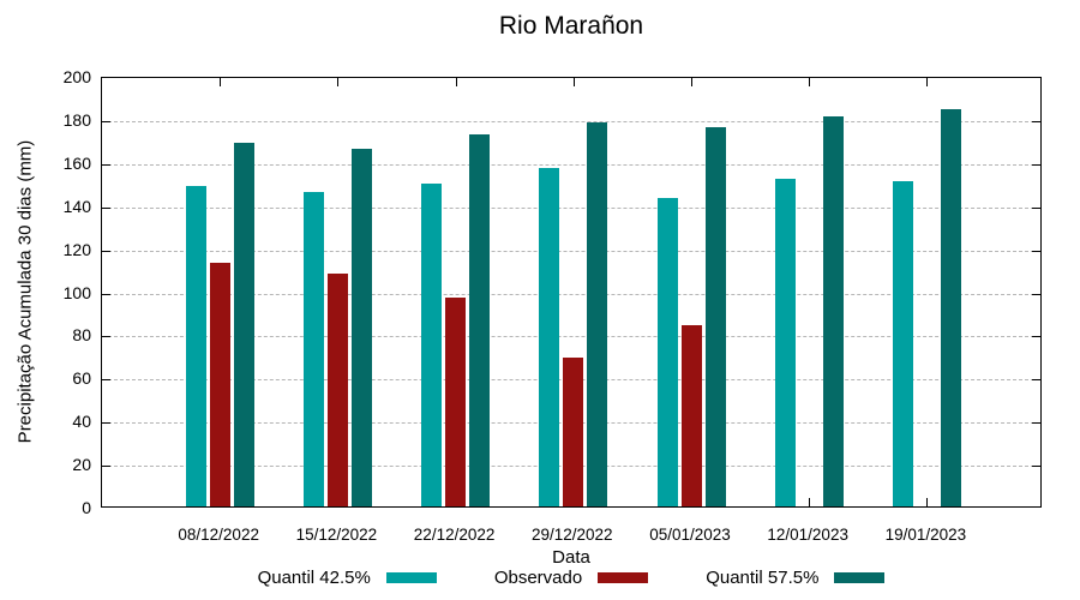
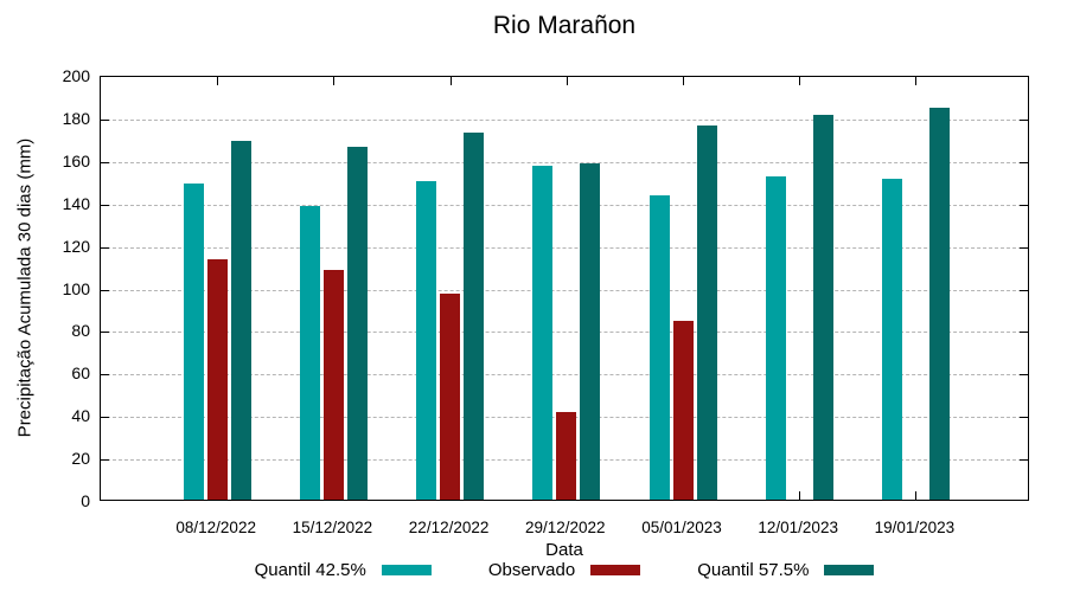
Quantil 42.5%/15/12/2022: 146 -> 138
Observado/29/12/2022: 69 -> 41
Quantil 57.5%/29/12/2022: 178 -> 158
